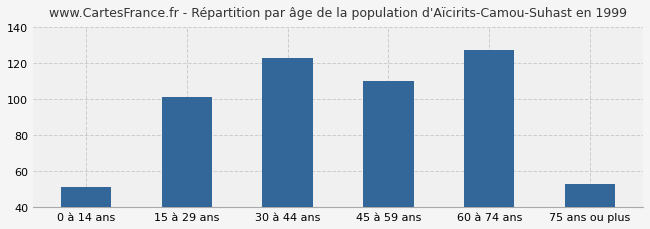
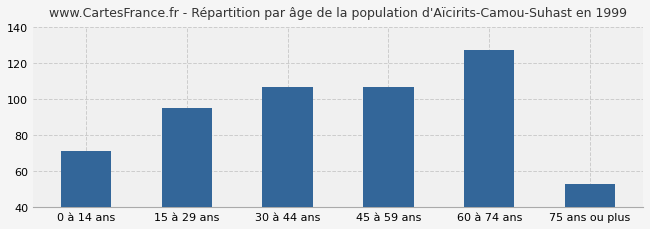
0 à 14 ans: 51 -> 71
15 à 29 ans: 101 -> 95
30 à 44 ans: 123 -> 107
45 à 59 ans: 110 -> 107
